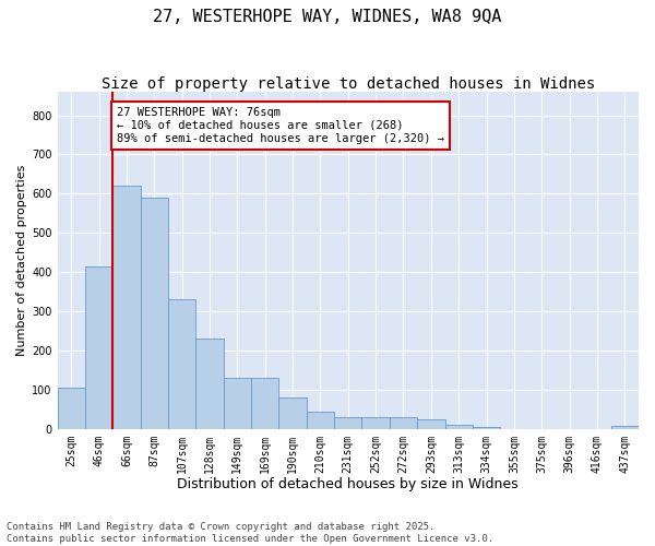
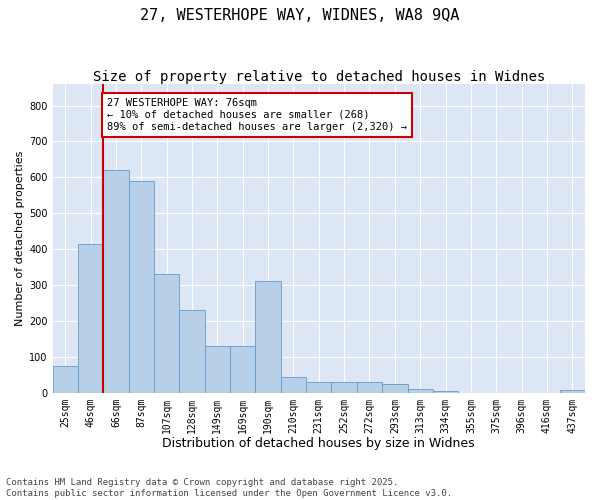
25sqm: 105 -> 75
190sqm: 80 -> 310
